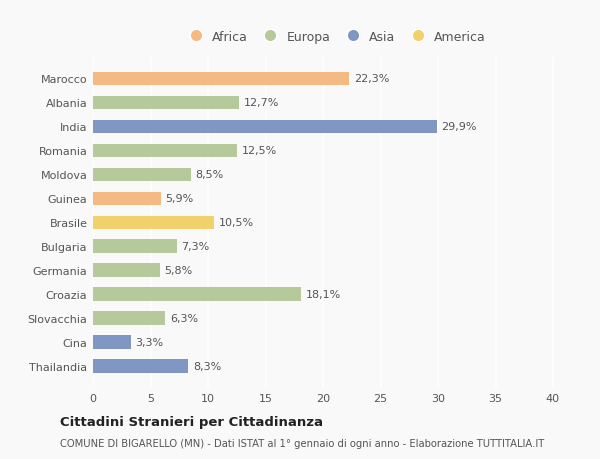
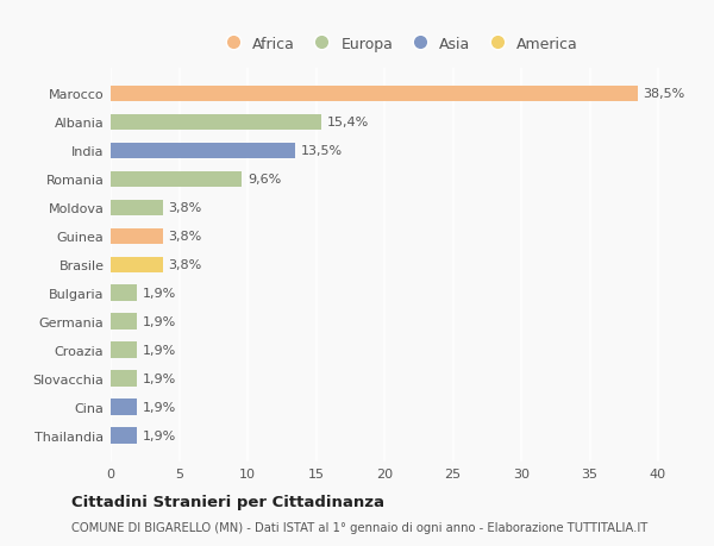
Marocco: 22,3% -> 38,5%
Albania: 12,7% -> 15,4%
India: 29,9% -> 13,5%
Romania: 12,5% -> 9,6%
Moldova: 8,5% -> 3,8%
Guinea: 5,9% -> 3,8%
Brasile: 10,5% -> 3,8%
Bulgaria: 7,3% -> 1,9%
Germania: 5,8% -> 1,9%
Croazia: 18,1% -> 1,9%
Slovacchia: 6,3% -> 1,9%
Cina: 3,3% -> 1,9%
Thailandia: 8,3% -> 1,9%
